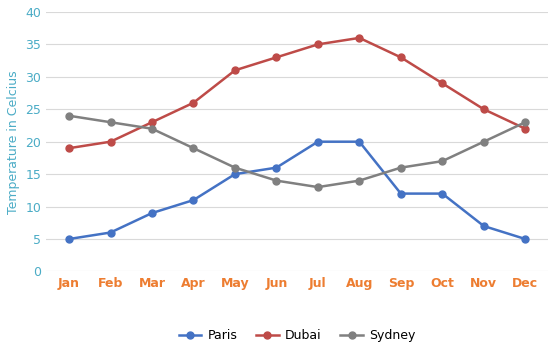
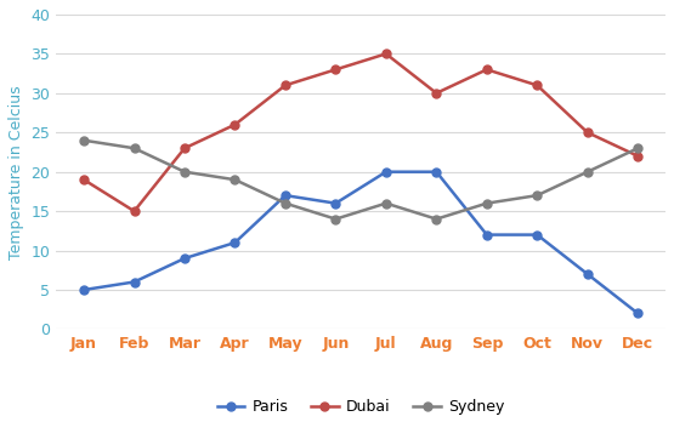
Dubai/Feb: 20 -> 15
Sydney/Mar: 22 -> 20
Paris/May: 15 -> 17
Sydney/Jul: 13 -> 16
Dubai/Aug: 36 -> 30
Dubai/Oct: 29 -> 31
Paris/Dec: 5 -> 2
